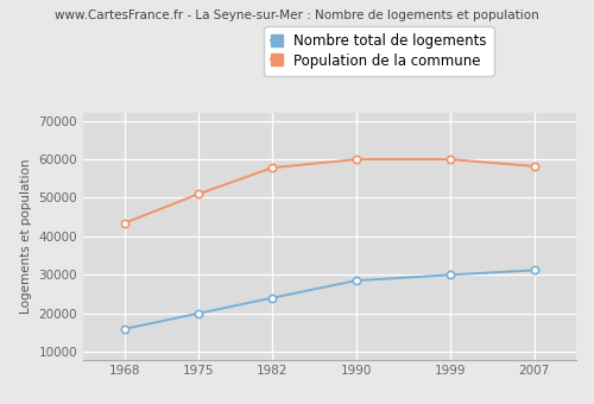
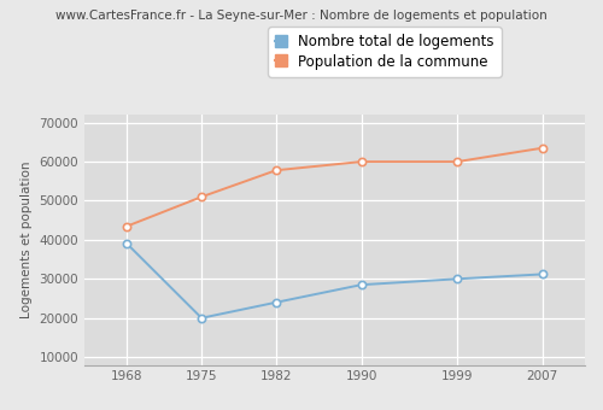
Nombre total de logements/1968: 16000 -> 39000
Population de la commune/2007: 58200 -> 63500
